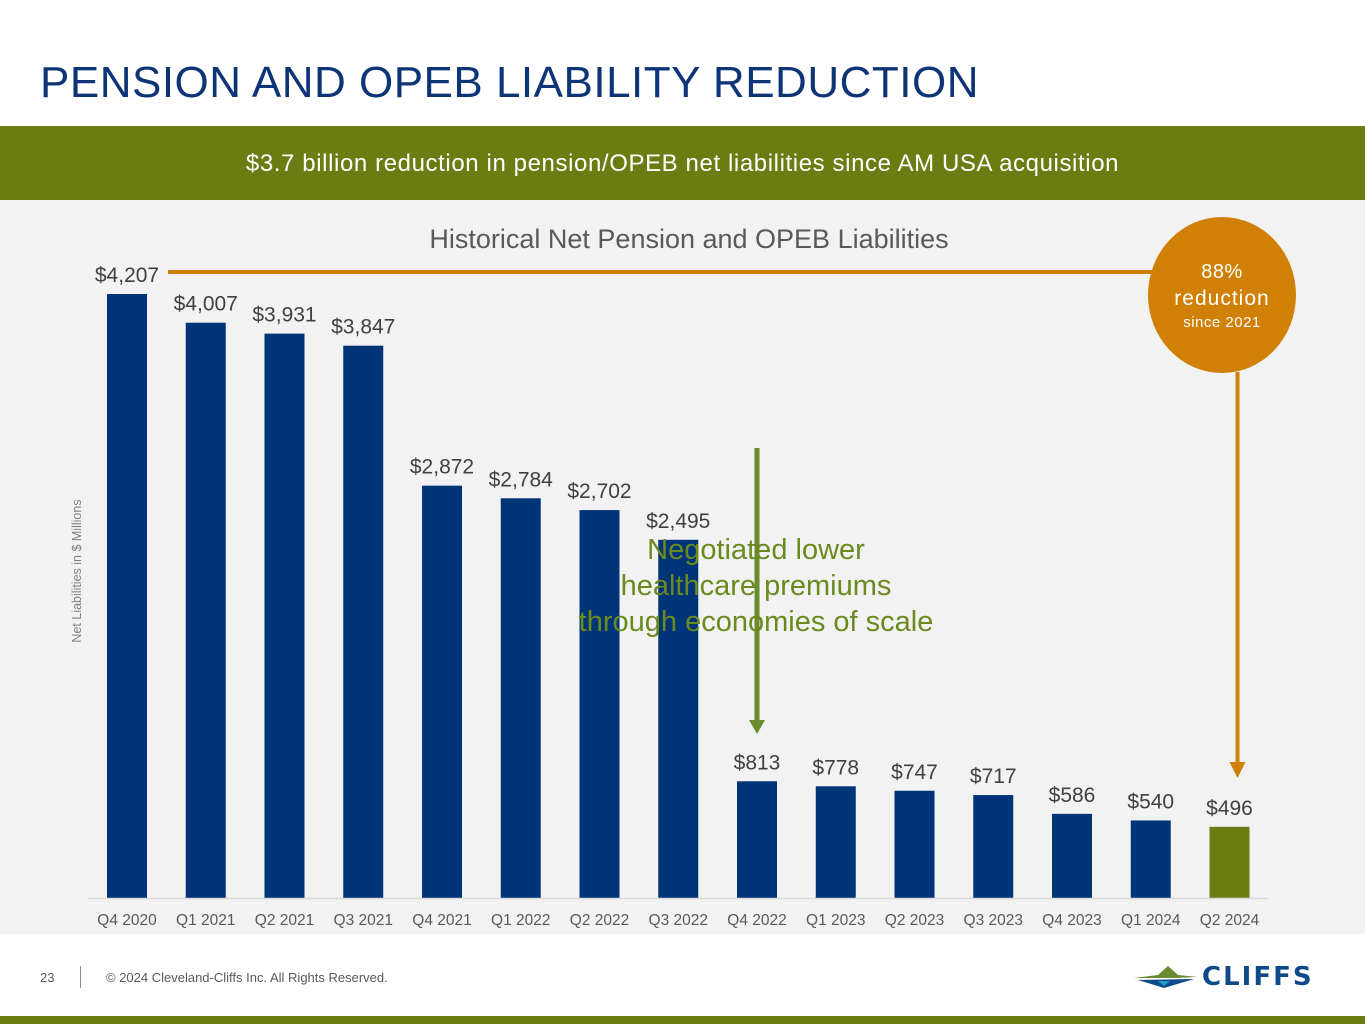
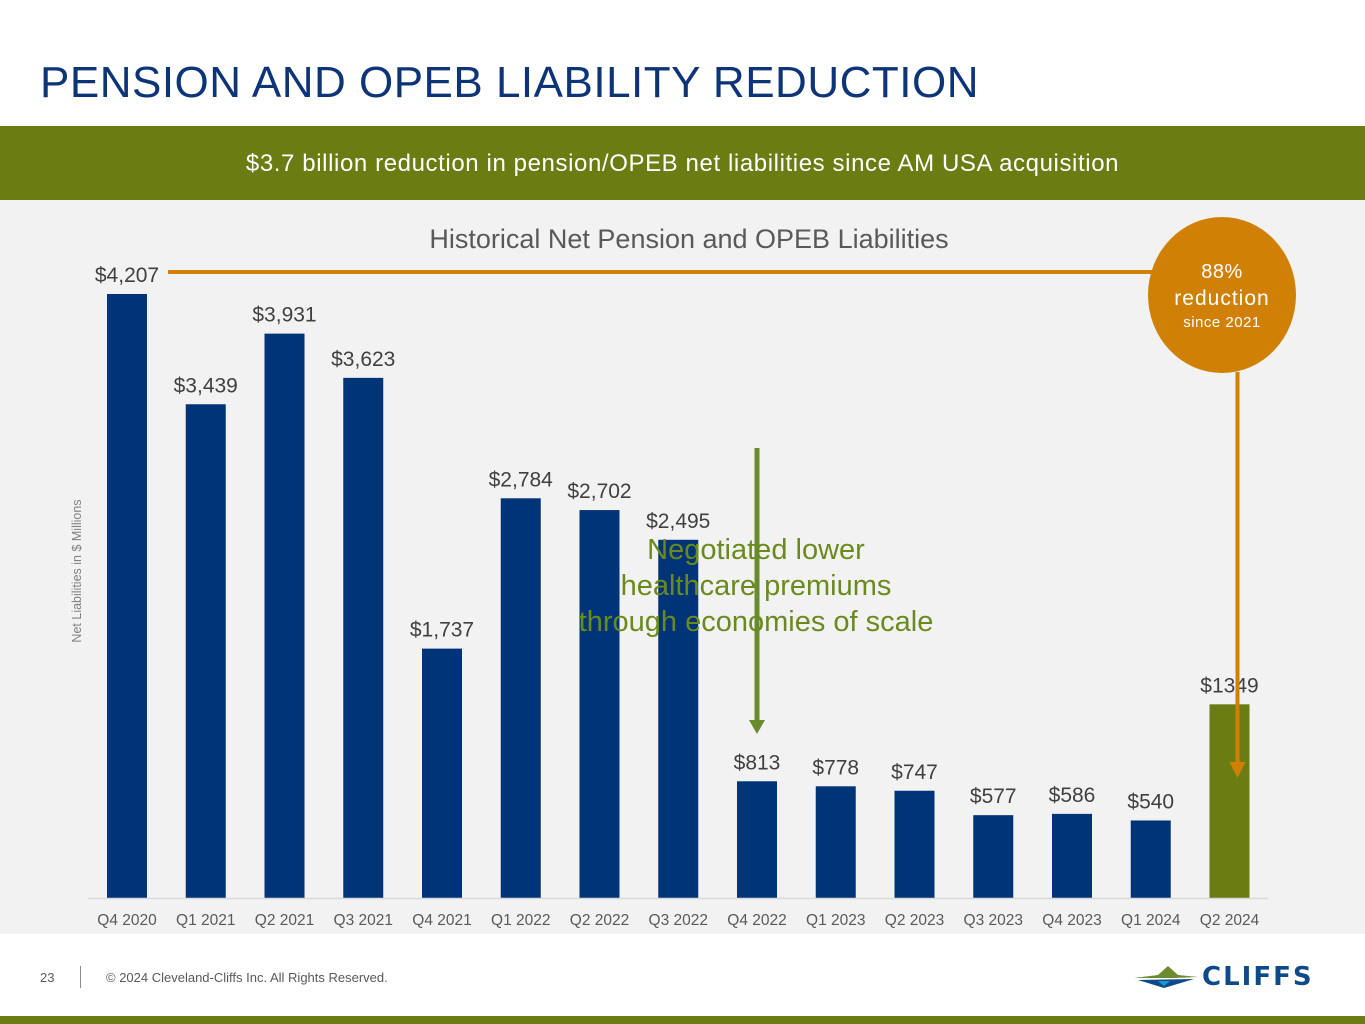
Q1 2021: $4,007 -> $3,439
Q3 2021: $3,847 -> $3,623
Q4 2021: $2,872 -> $1,737
Q3 2023: $717 -> $577
Q2 2024: $496 -> $1349
